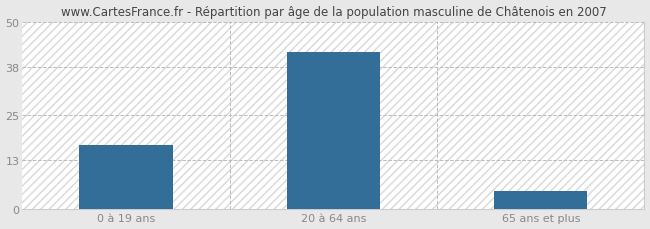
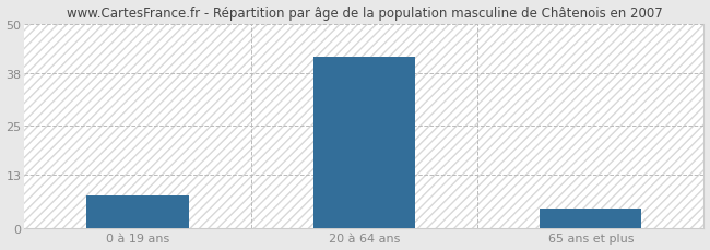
0 à 19 ans: 17 -> 8
